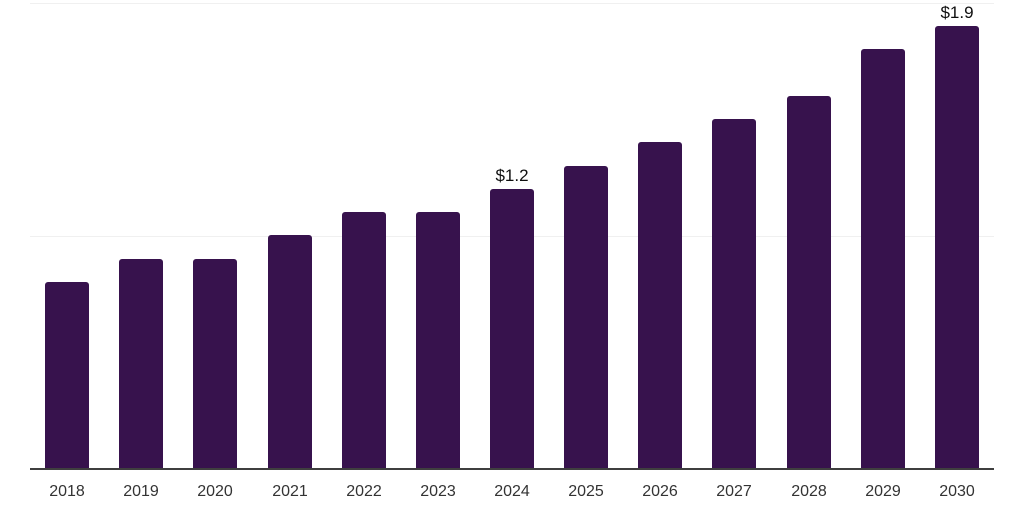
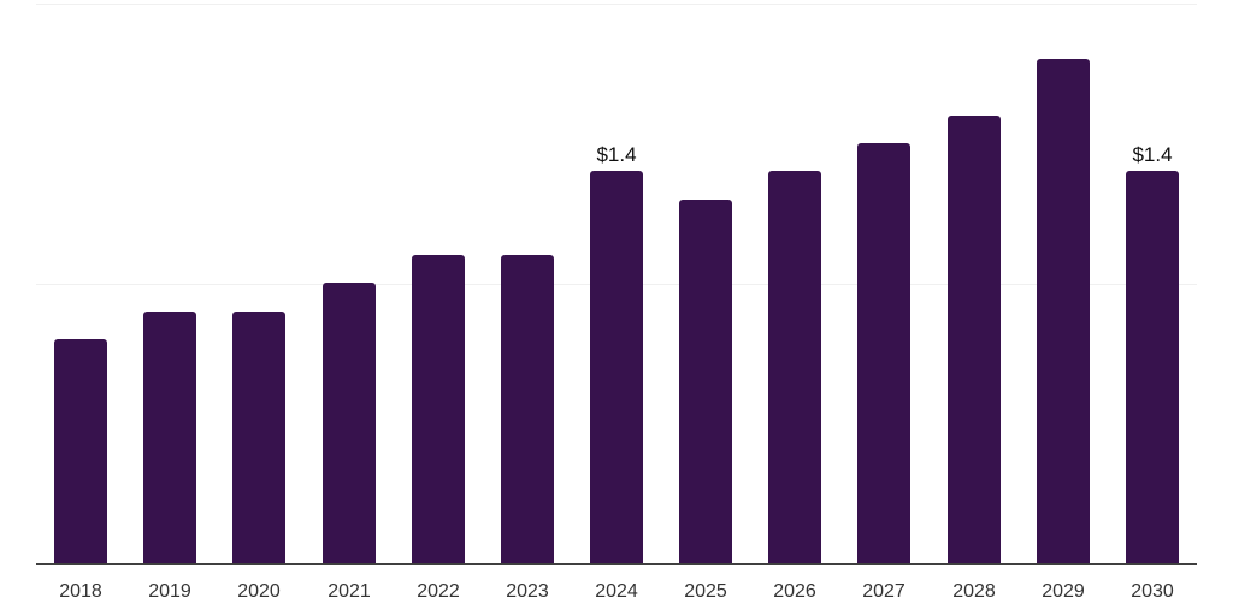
2024: $1.2 -> $1.4
2030: $1.9 -> $1.4
